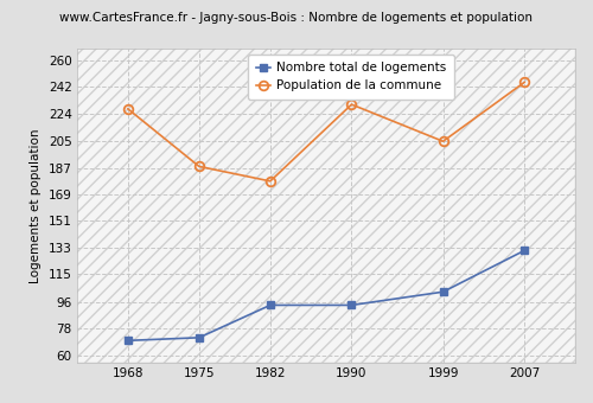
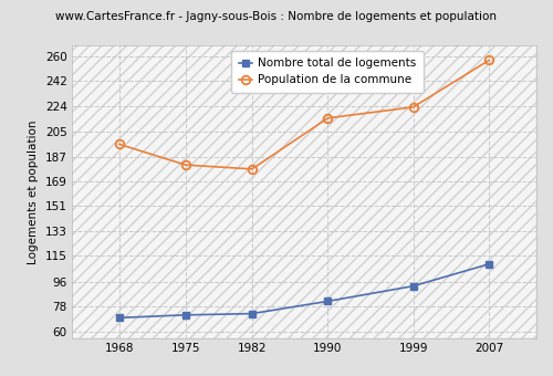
Population de la commune/1968: 227 -> 196
Population de la commune/1975: 188 -> 181
Nombre total de logements/1982: 94 -> 73
Nombre total de logements/1990: 94 -> 82
Population de la commune/1990: 230 -> 215
Nombre total de logements/1999: 103 -> 93
Population de la commune/1999: 205 -> 223
Nombre total de logements/2007: 131 -> 109
Population de la commune/2007: 245 -> 257
